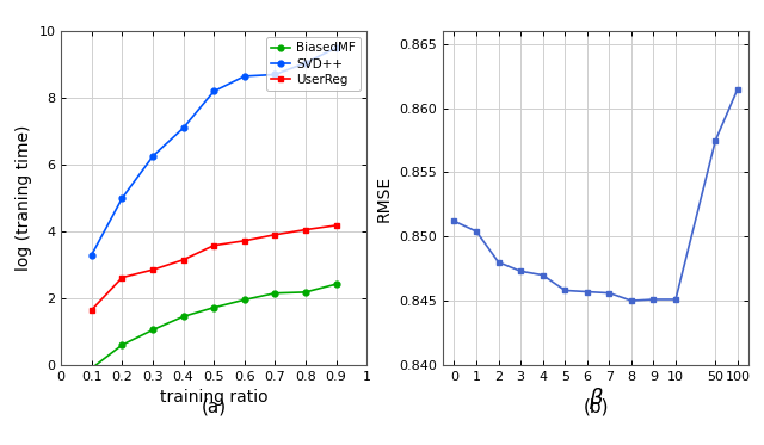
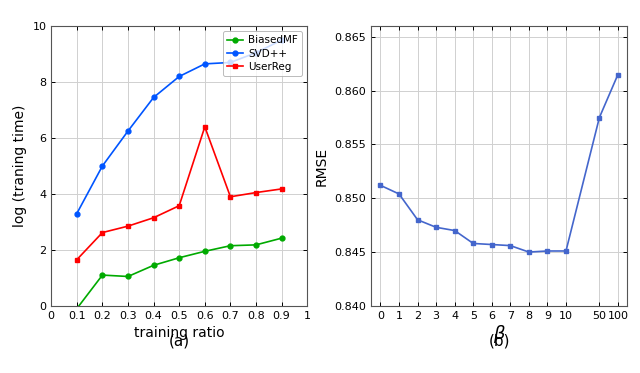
BiasedMF/0.2: 0.60 -> 1.10
SVD++/0.4: 7.10 -> 7.45
UserReg/0.6: 3.72 -> 6.40
